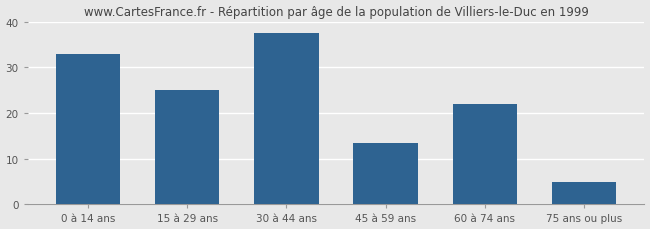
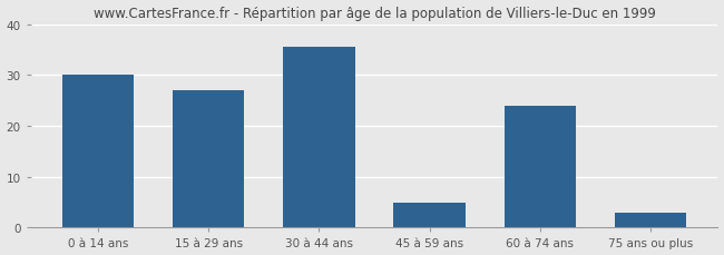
0 à 14 ans: 33.0 -> 30.0
15 à 29 ans: 25.0 -> 27.0
30 à 44 ans: 37.5 -> 35.5
45 à 59 ans: 13.5 -> 5.0
60 à 74 ans: 22.0 -> 24.0
75 ans ou plus: 5.0 -> 3.0
